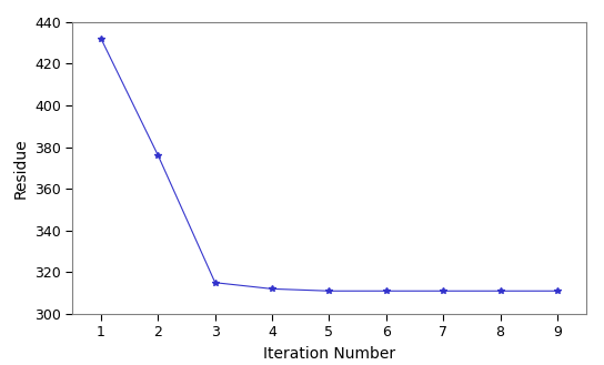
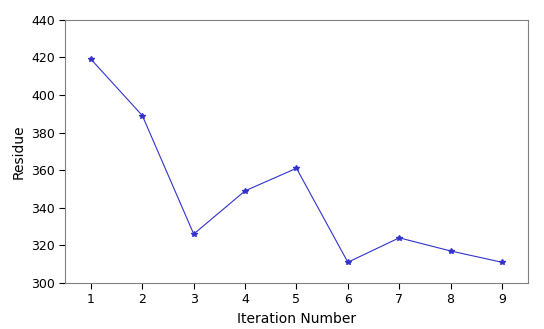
1: 432 -> 419
2: 376 -> 389
3: 315 -> 326
4: 312 -> 349
5: 311 -> 361
7: 311 -> 324
8: 311 -> 317
